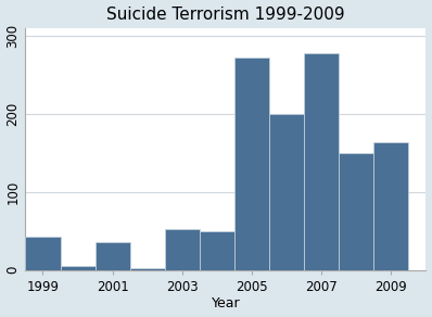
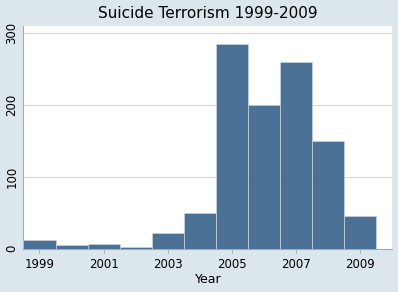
1999: 42 -> 12
2001: 36 -> 7
2003: 52 -> 22
2005: 272 -> 285
2007: 278 -> 260
2009: 164 -> 45
